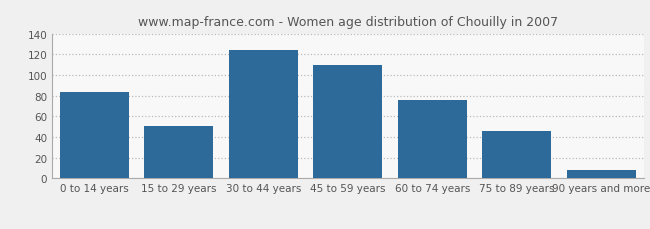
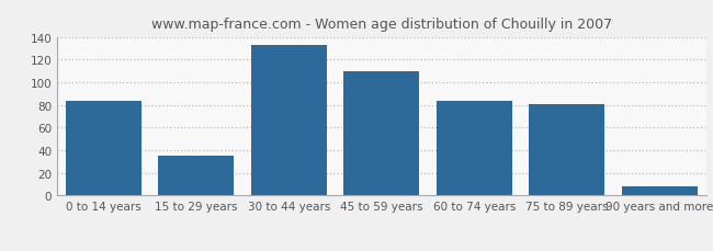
15 to 29 years: 51 -> 35
30 to 44 years: 124 -> 133
60 to 74 years: 76 -> 83
75 to 89 years: 46 -> 81
